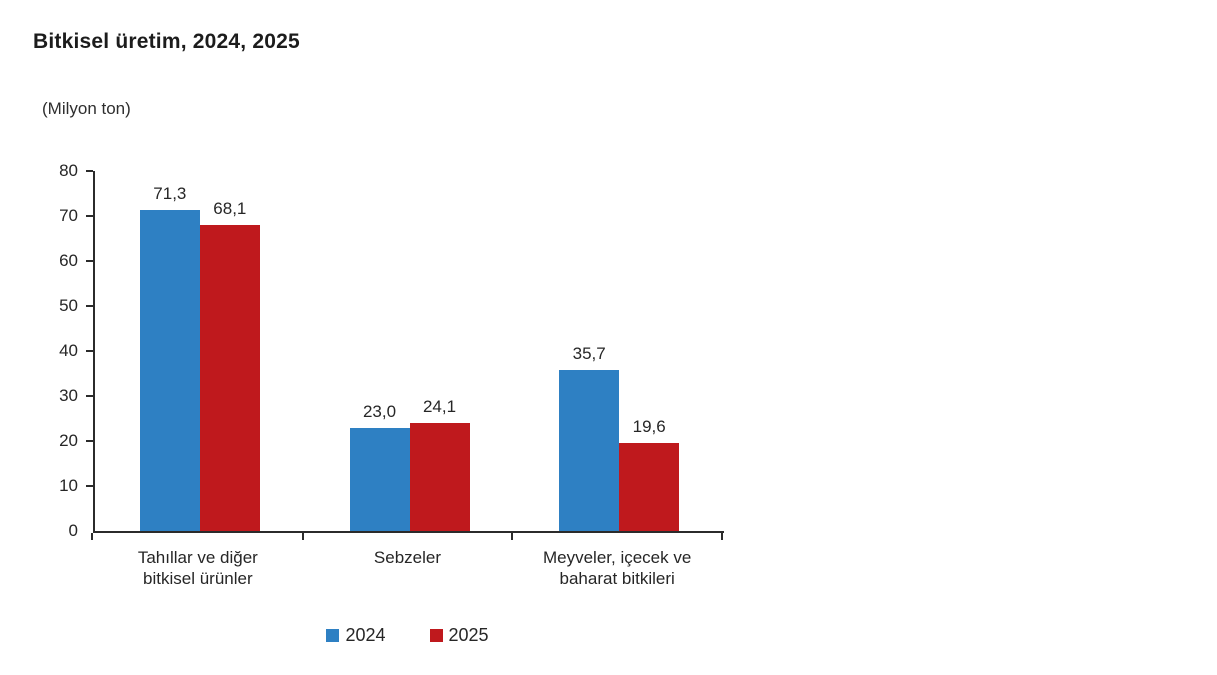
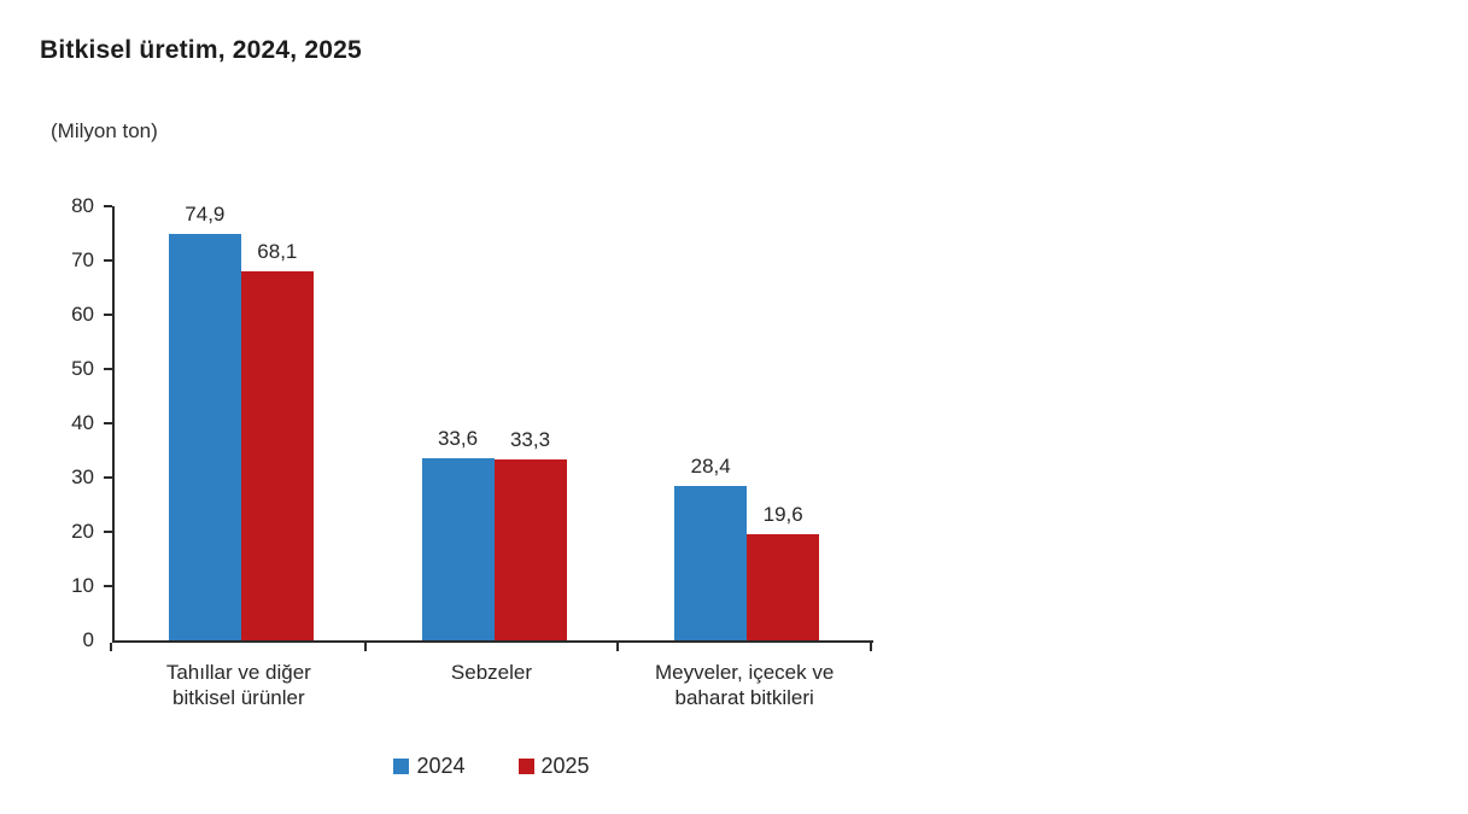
2024/Tahıllar ve diğer bitkisel ürünler: 71,3 -> 74,9
2024/Sebzeler: 23,0 -> 33,6
2025/Sebzeler: 24,1 -> 33,3
2024/Meyveler, içecek ve baharat bitkileri: 35,7 -> 28,4
